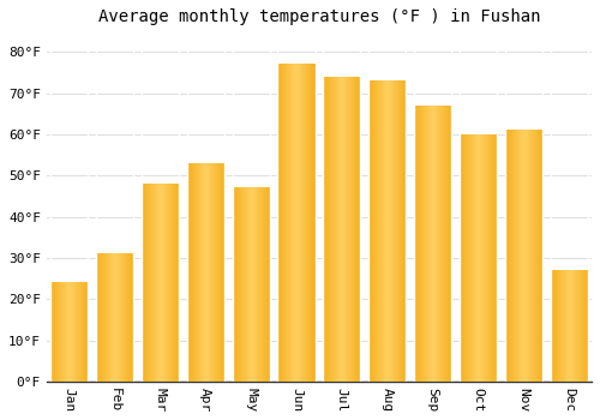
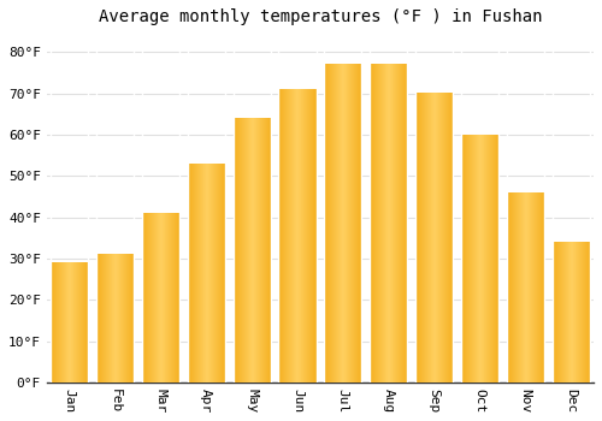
Jan: 24°F -> 29°F
Mar: 48°F -> 41°F
May: 47°F -> 64°F
Jun: 77°F -> 71°F
Jul: 74°F -> 77°F
Aug: 73°F -> 77°F
Sep: 67°F -> 70°F
Nov: 61°F -> 46°F
Dec: 27°F -> 34°F
